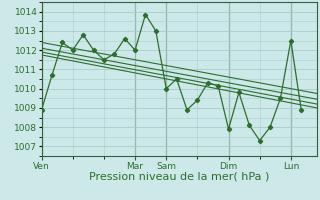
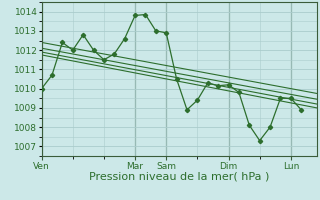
Ven: 1008.9 -> 1010.0
Mar: 1012.0 -> 1013.8
Sam: 1010.0 -> 1012.9
Dim: 1007.9 -> 1010.2
Lun: 1012.5 -> 1009.5
